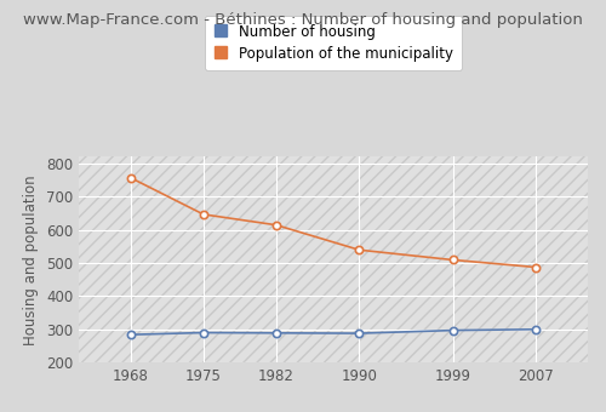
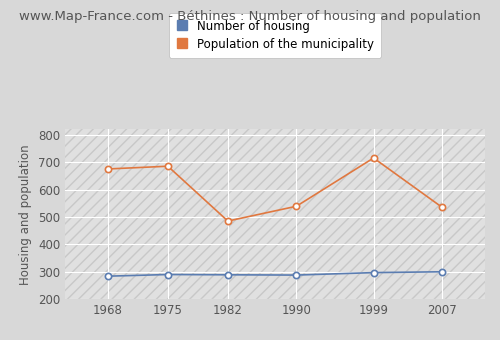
Population of the municipality/1968: 756 -> 675
Population of the municipality/1975: 646 -> 685
Population of the municipality/1982: 614 -> 485
Population of the municipality/1999: 509 -> 715
Population of the municipality/2007: 487 -> 535
